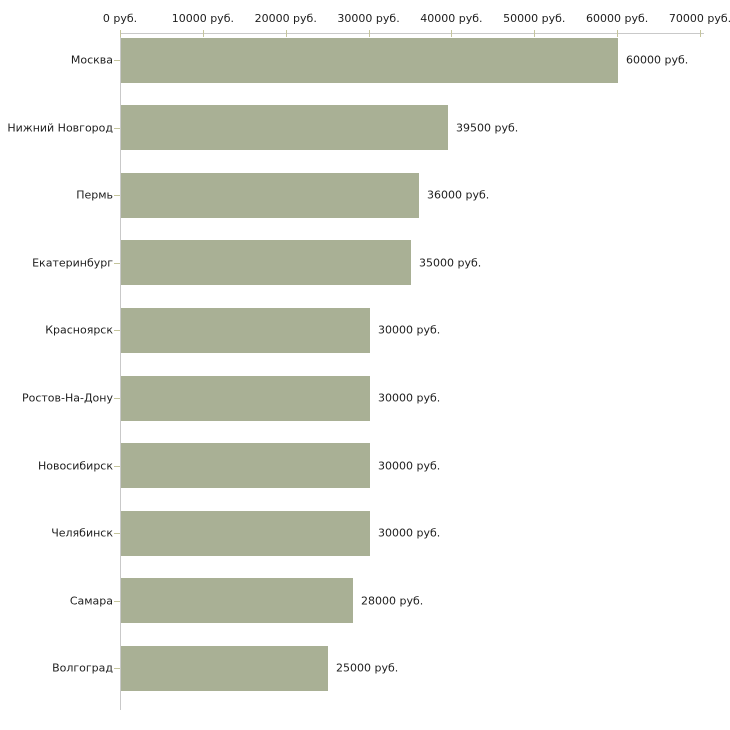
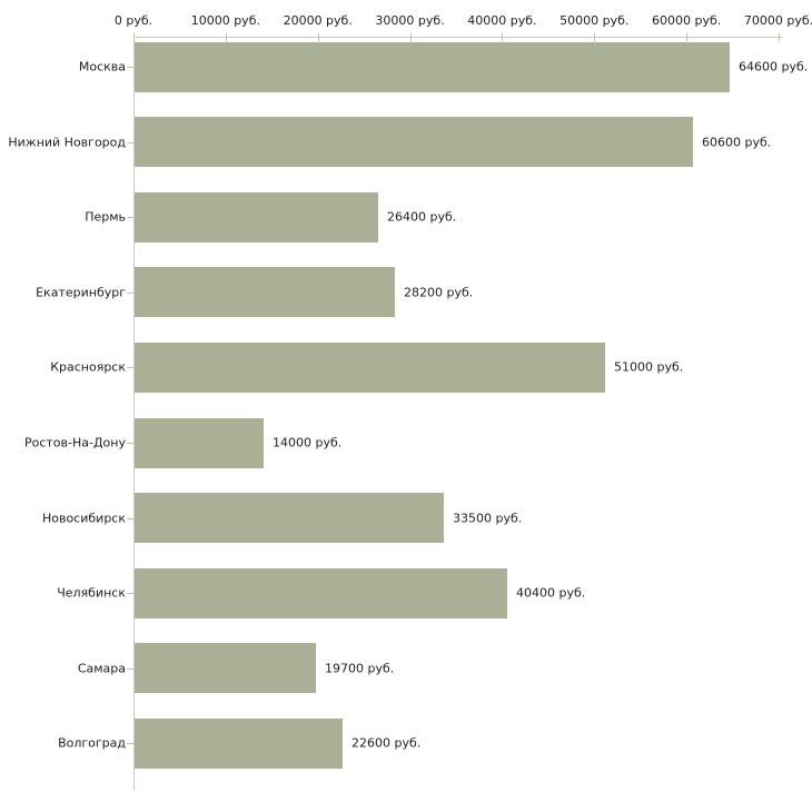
Москва: 60000 -> 64600
Нижний Новгород: 39500 -> 60600
Пермь: 36000 -> 26400
Екатеринбург: 35000 -> 28200
Красноярск: 30000 -> 51000
Ростов-На-Дону: 30000 -> 14000
Новосибирск: 30000 -> 33500
Челябинск: 30000 -> 40400
Самара: 28000 -> 19700
Волгоград: 25000 -> 22600
